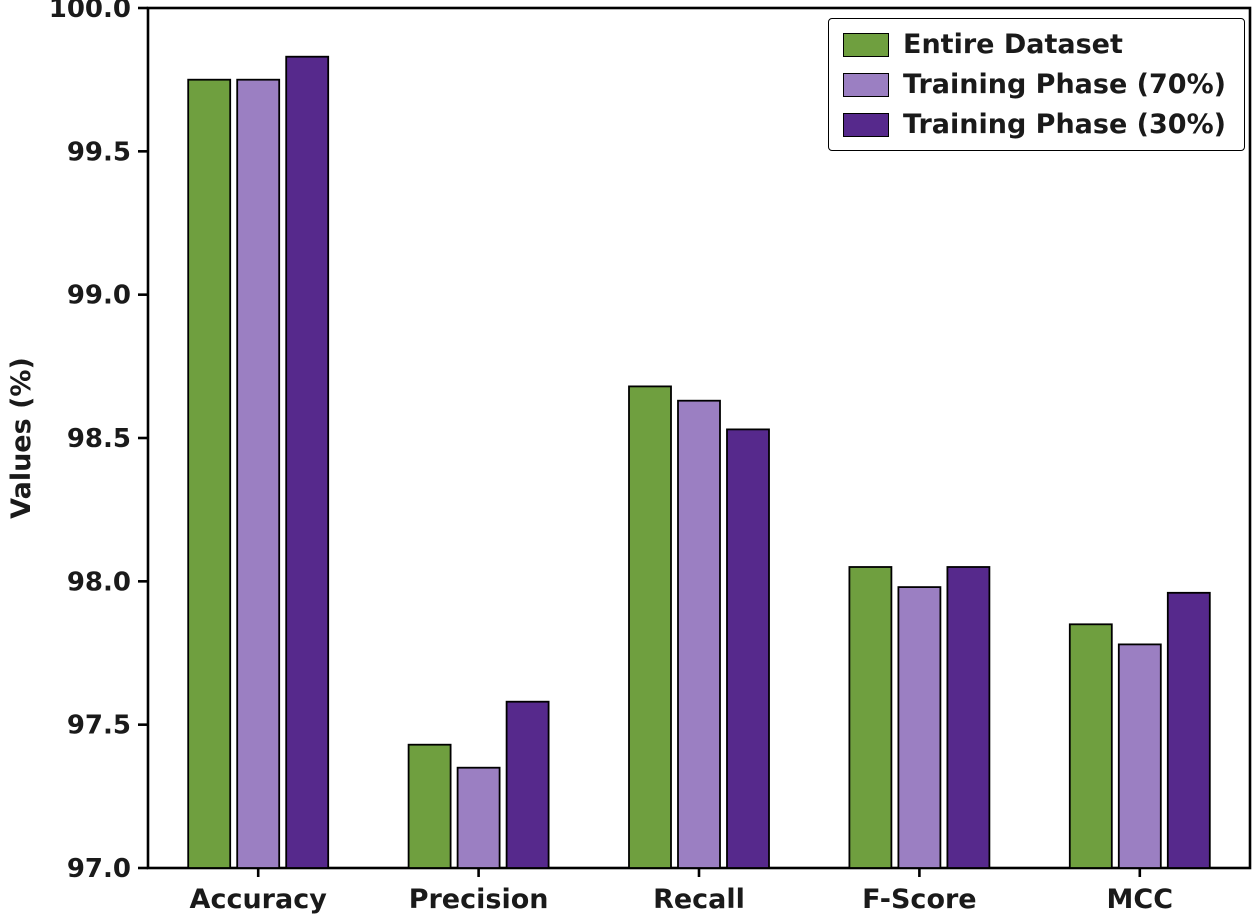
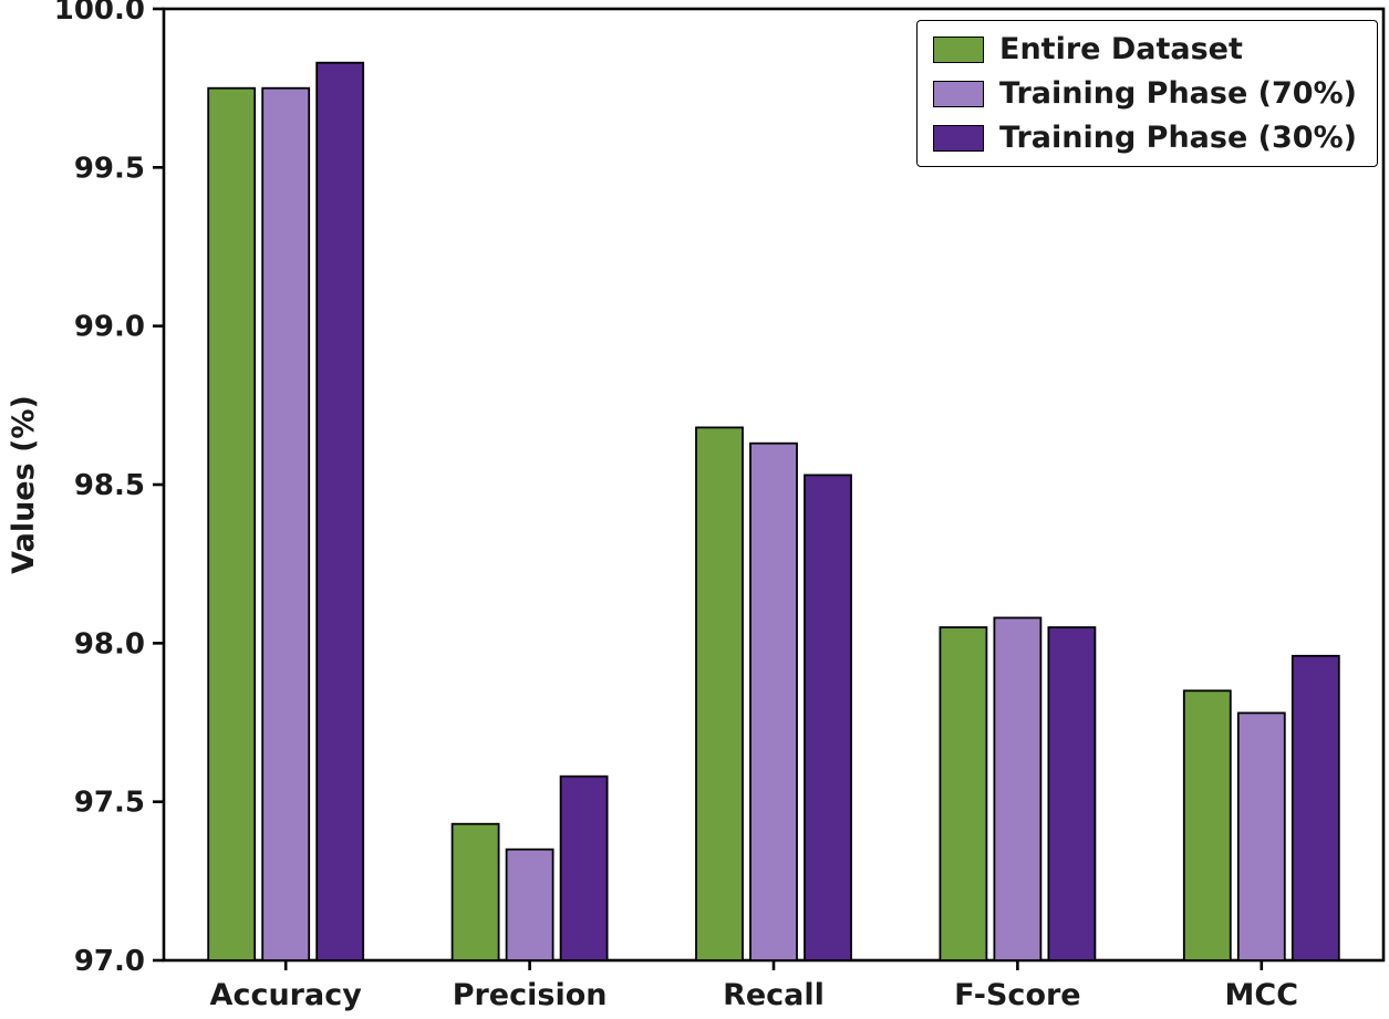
Training Phase (70%)/F-Score: 97.98 -> 98.08
